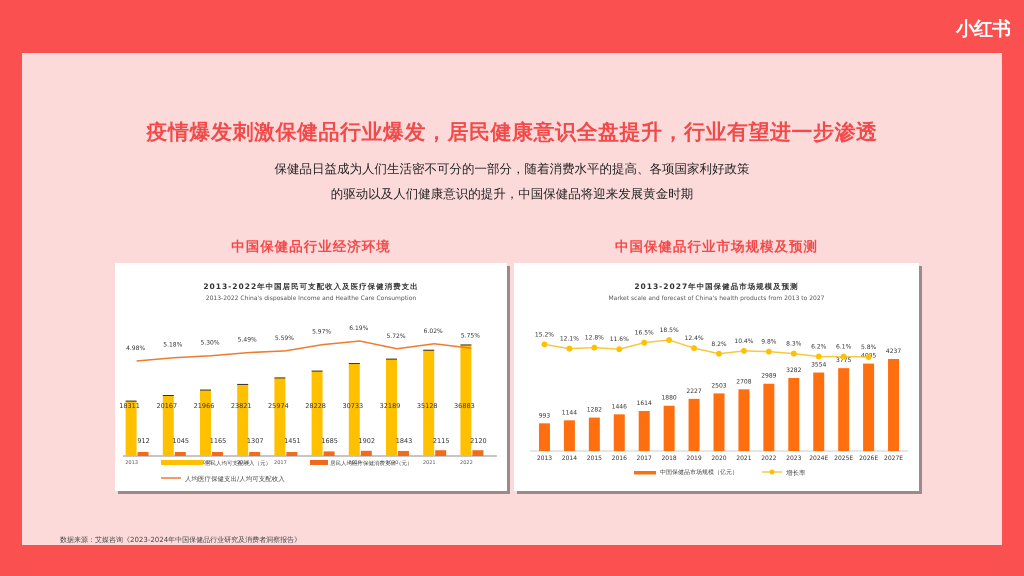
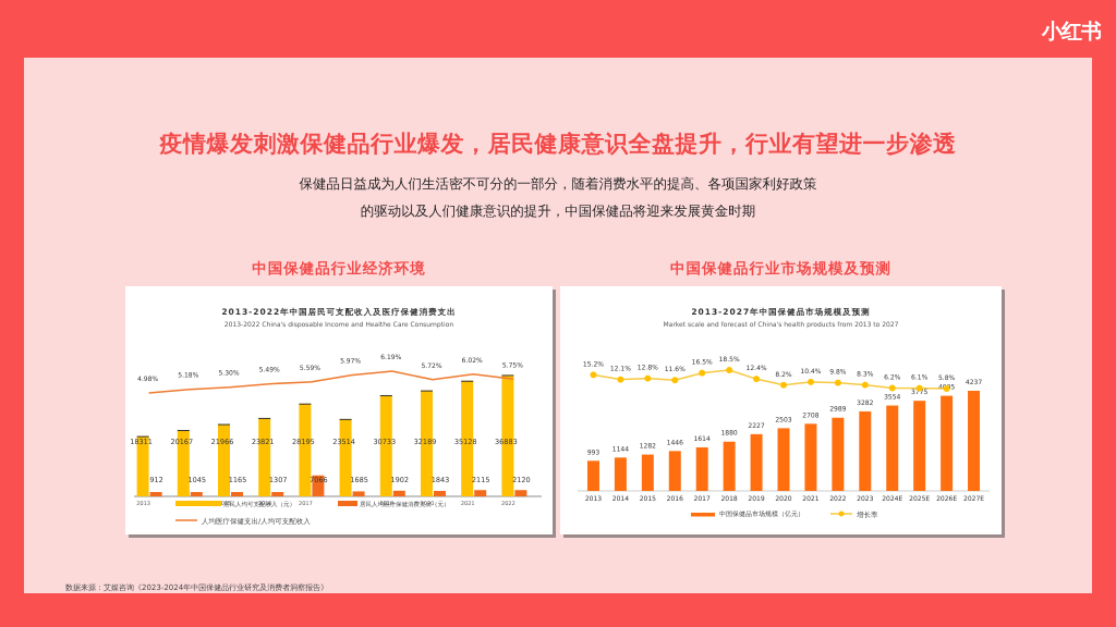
2013-2022年中国居民可支配收入及医疗保健消费支出/居民人均可支配收入（元）/2017: 25974 -> 28195
2013-2022年中国居民可支配收入及医疗保健消费支出/居民人均医疗保健消费支出（元）/2017: 1451 -> 7066
2013-2022年中国居民可支配收入及医疗保健消费支出/居民人均可支配收入（元）/2018: 28228 -> 23514
